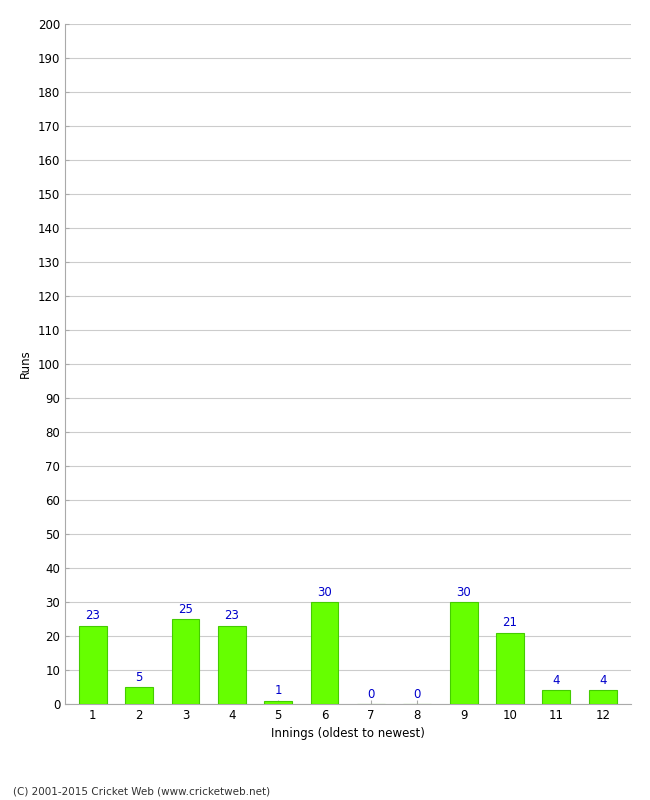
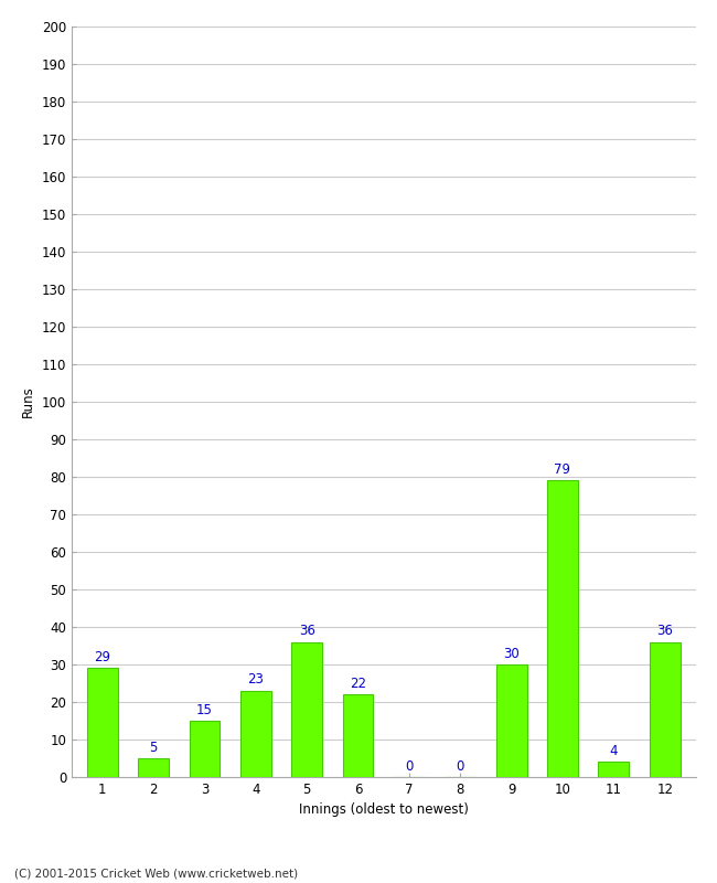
1: 23 -> 29
3: 25 -> 15
5: 1 -> 36
6: 30 -> 22
10: 21 -> 79
12: 4 -> 36
